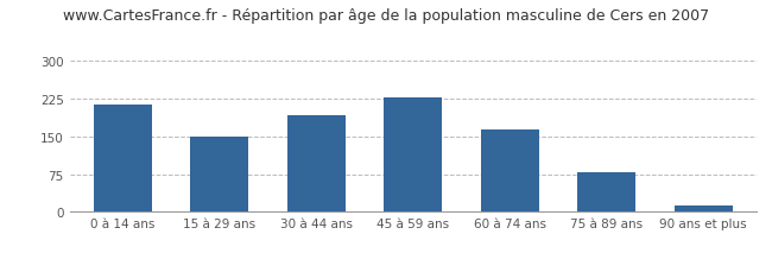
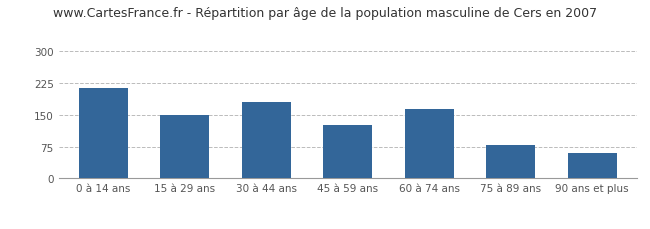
30 à 44 ans: 193 -> 180
45 à 59 ans: 228 -> 125
90 ans et plus: 12 -> 60
